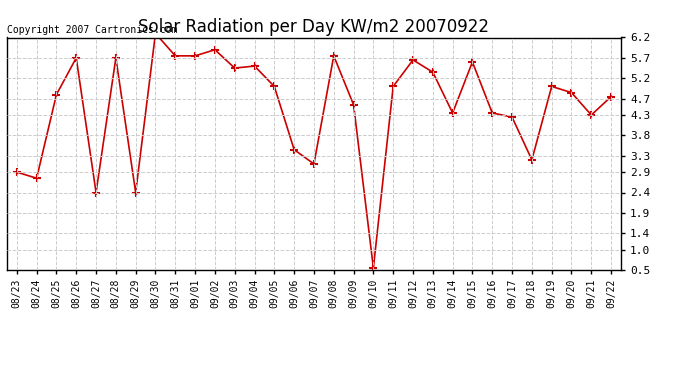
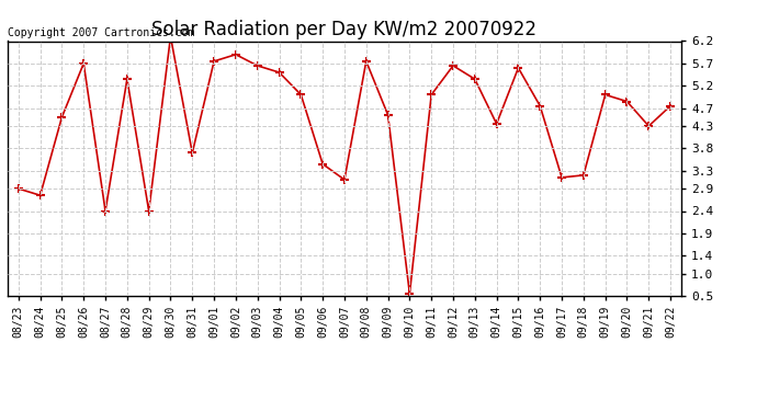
08/25: 4.80 -> 4.50
08/28: 5.70 -> 5.35
08/31: 5.75 -> 3.70
09/03: 5.45 -> 5.65
09/16: 4.35 -> 4.75
09/17: 4.25 -> 3.15
